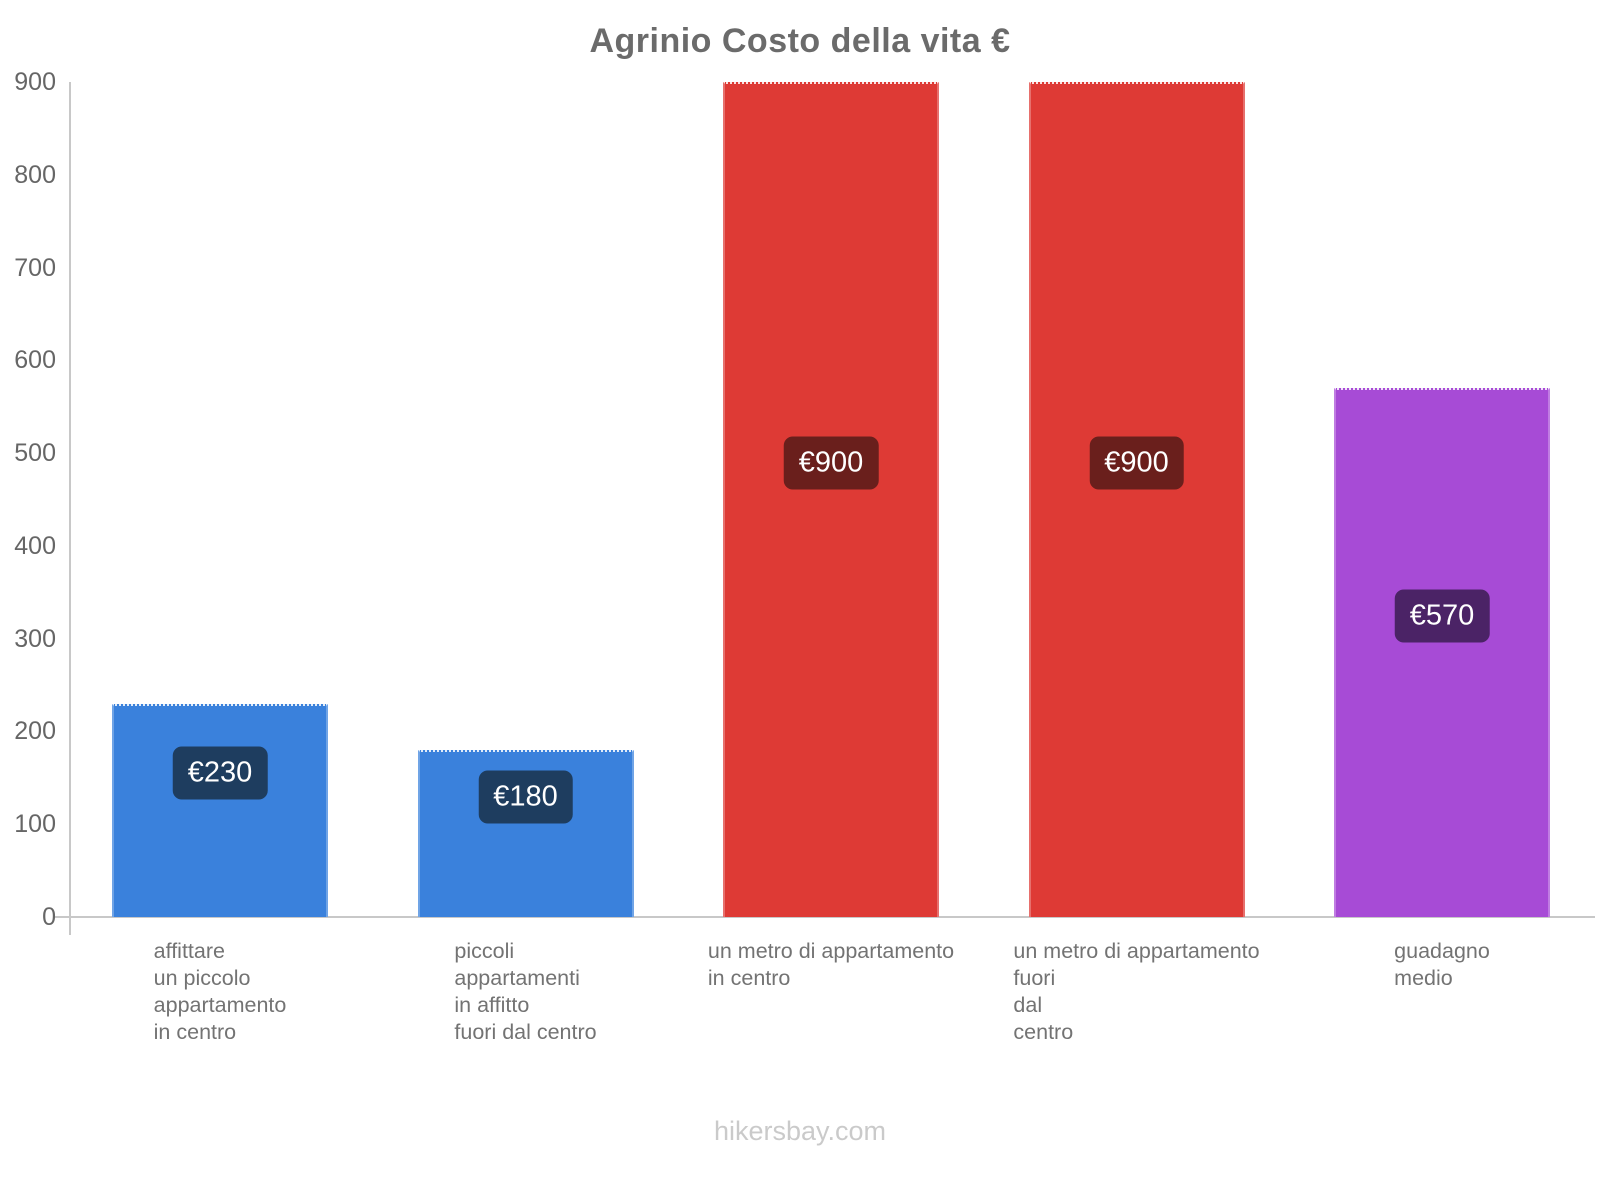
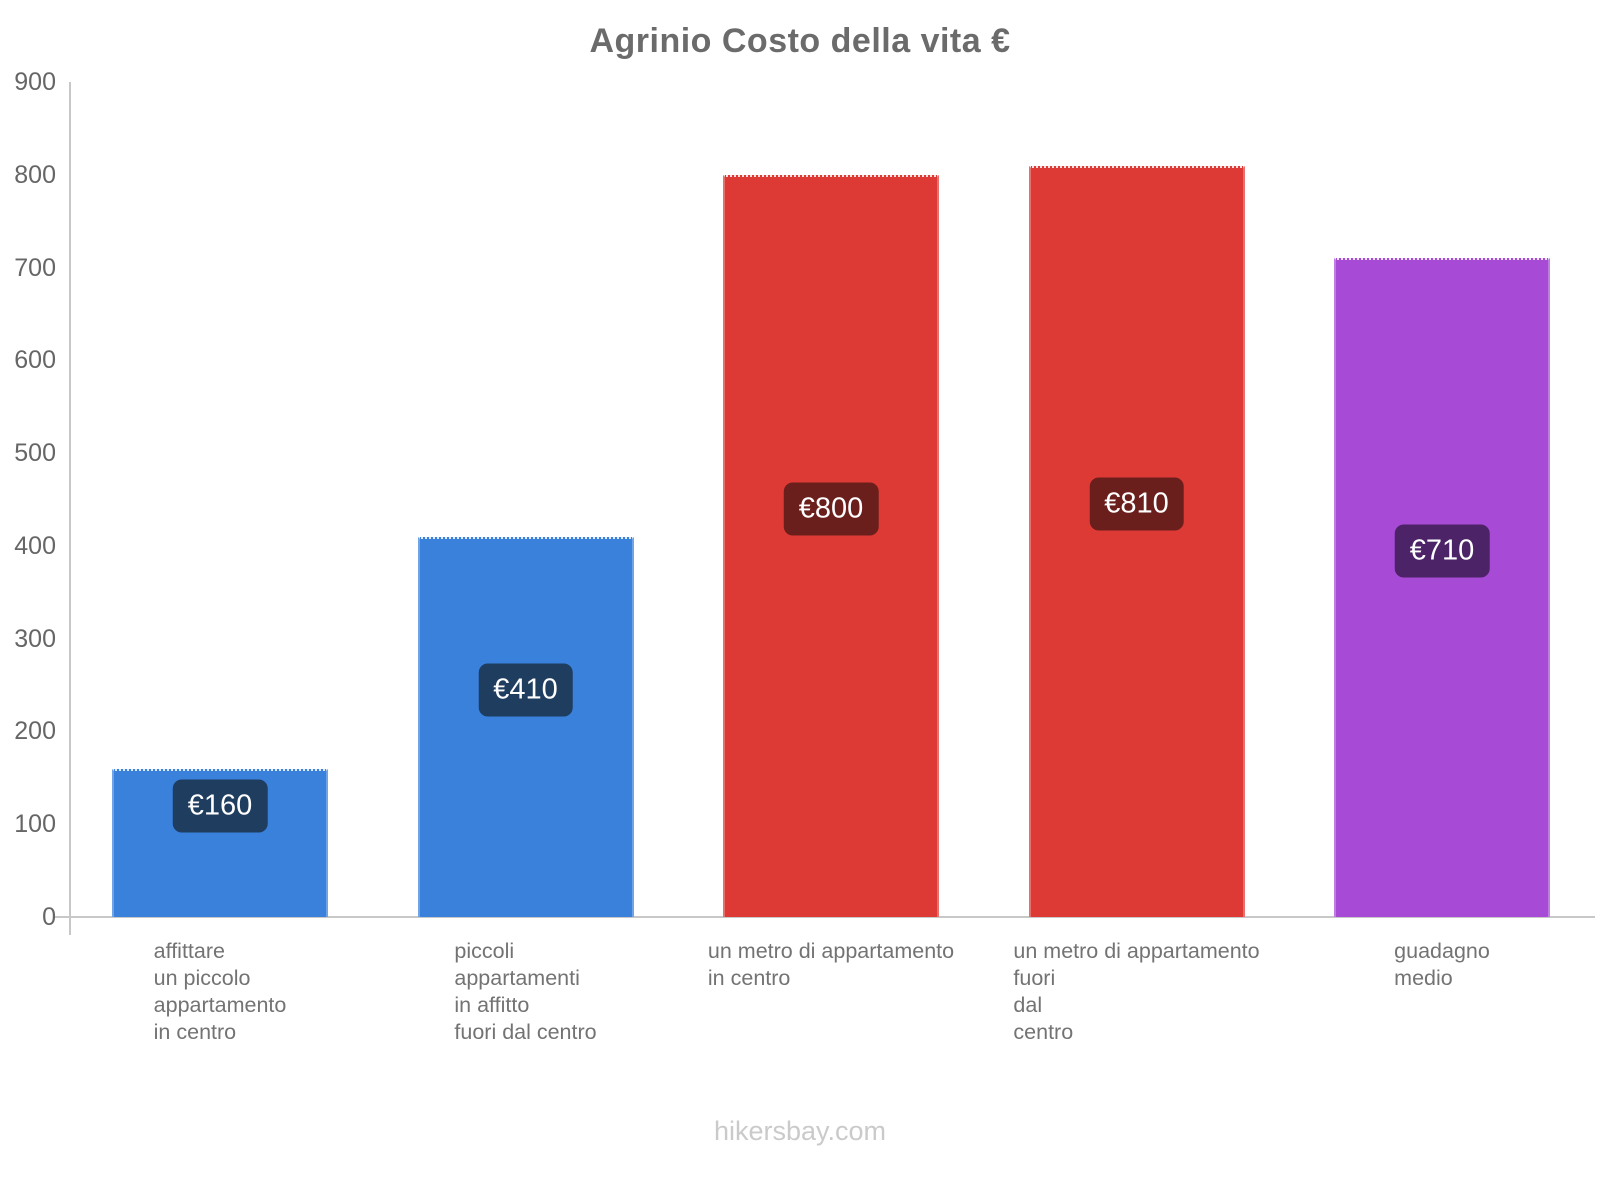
affittare un piccolo appartamento in centro: €230 -> €160
piccoli appartamenti in affitto fuori dal centro: €180 -> €410
un metro di appartamento in centro: €900 -> €800
un metro di appartamento fuori dal centro: €900 -> €810
guadagno medio: €570 -> €710
